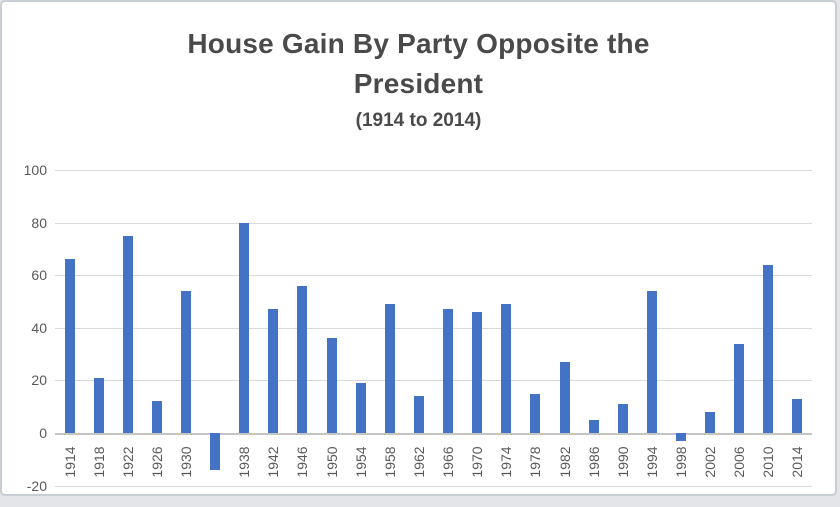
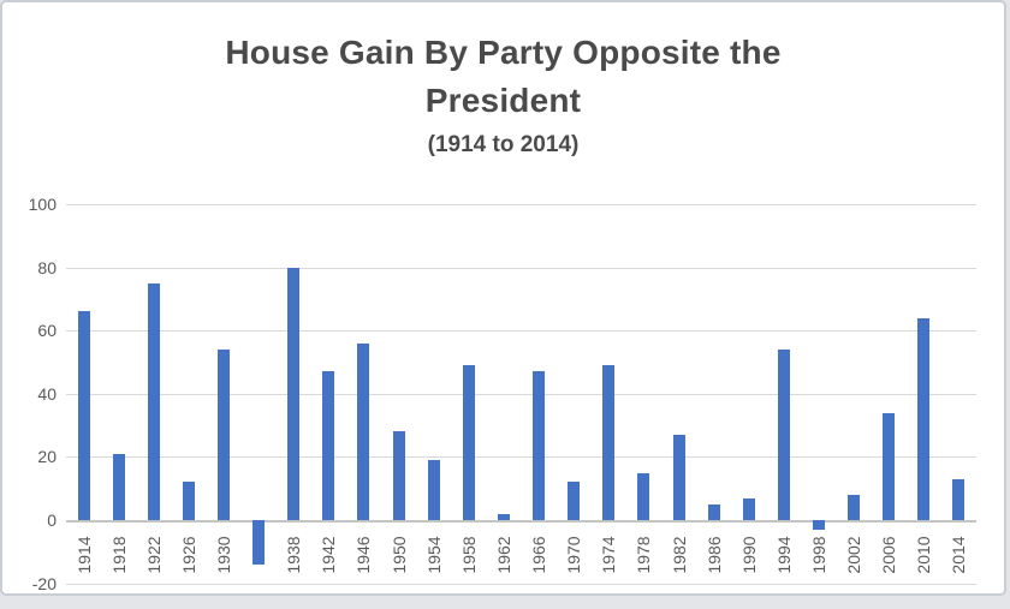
1950: 36 -> 28
1962: 14 -> 2
1970: 46 -> 12
1990: 11 -> 7
